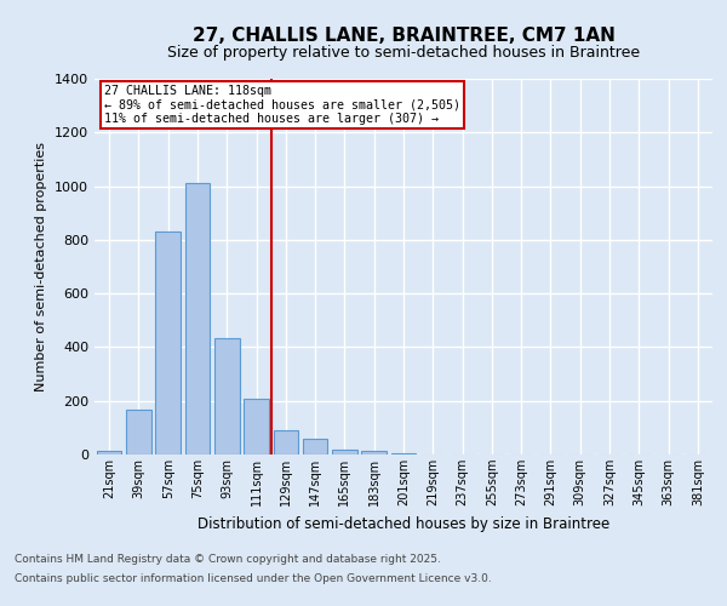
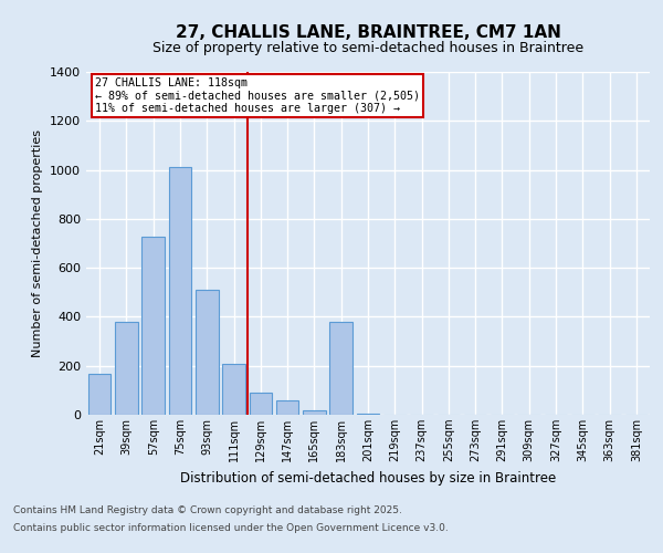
21sqm: 15 -> 165
39sqm: 165 -> 380
57sqm: 830 -> 725
93sqm: 435 -> 510
183sqm: 15 -> 380
